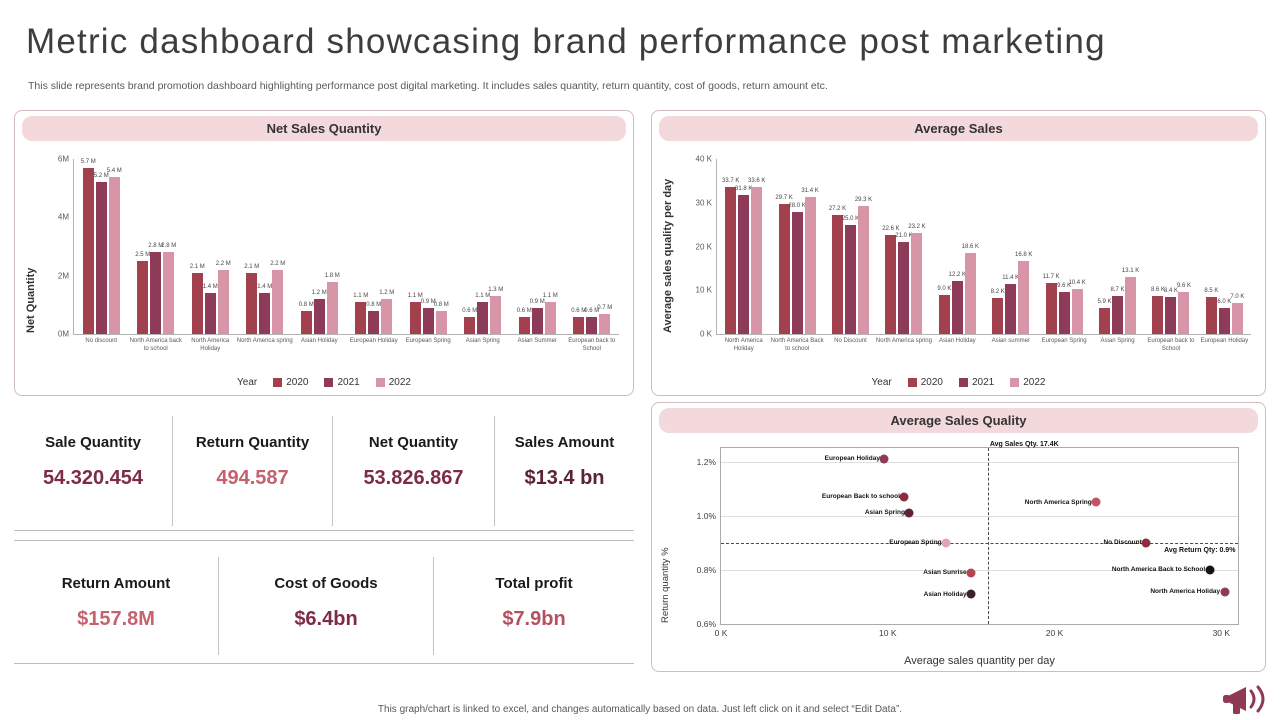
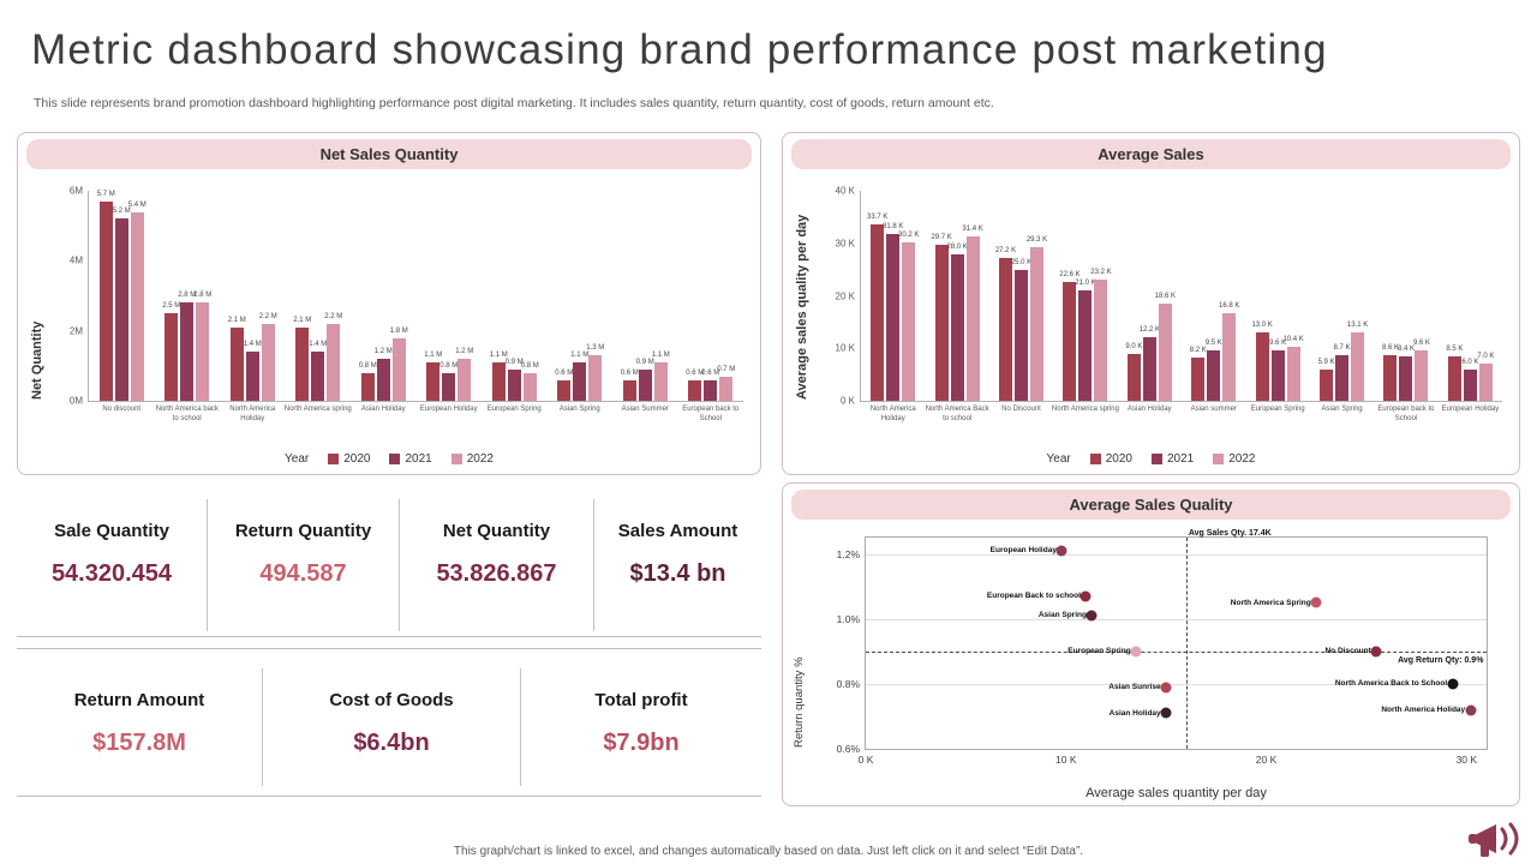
Average Sales/2022/North America Holiday: 33.6 -> 30.2
Average Sales/2021/Asian summer: 11.4 -> 9.5
Average Sales/2020/European Spring: 11.7 -> 13.0
